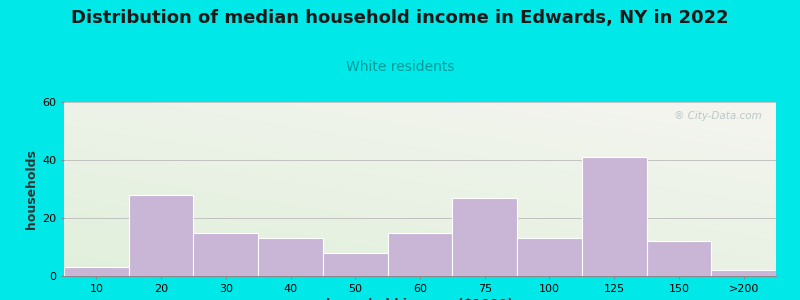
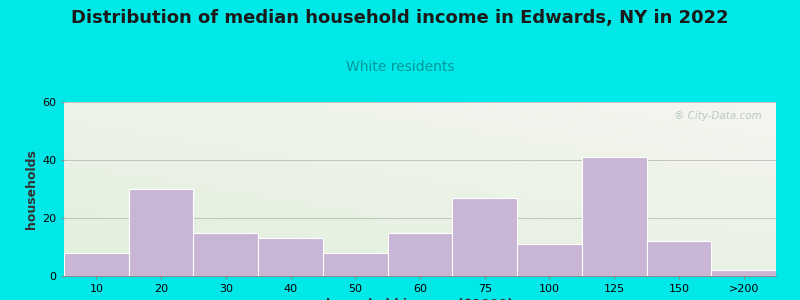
10: 3 -> 8
20: 28 -> 30
100: 13 -> 11
